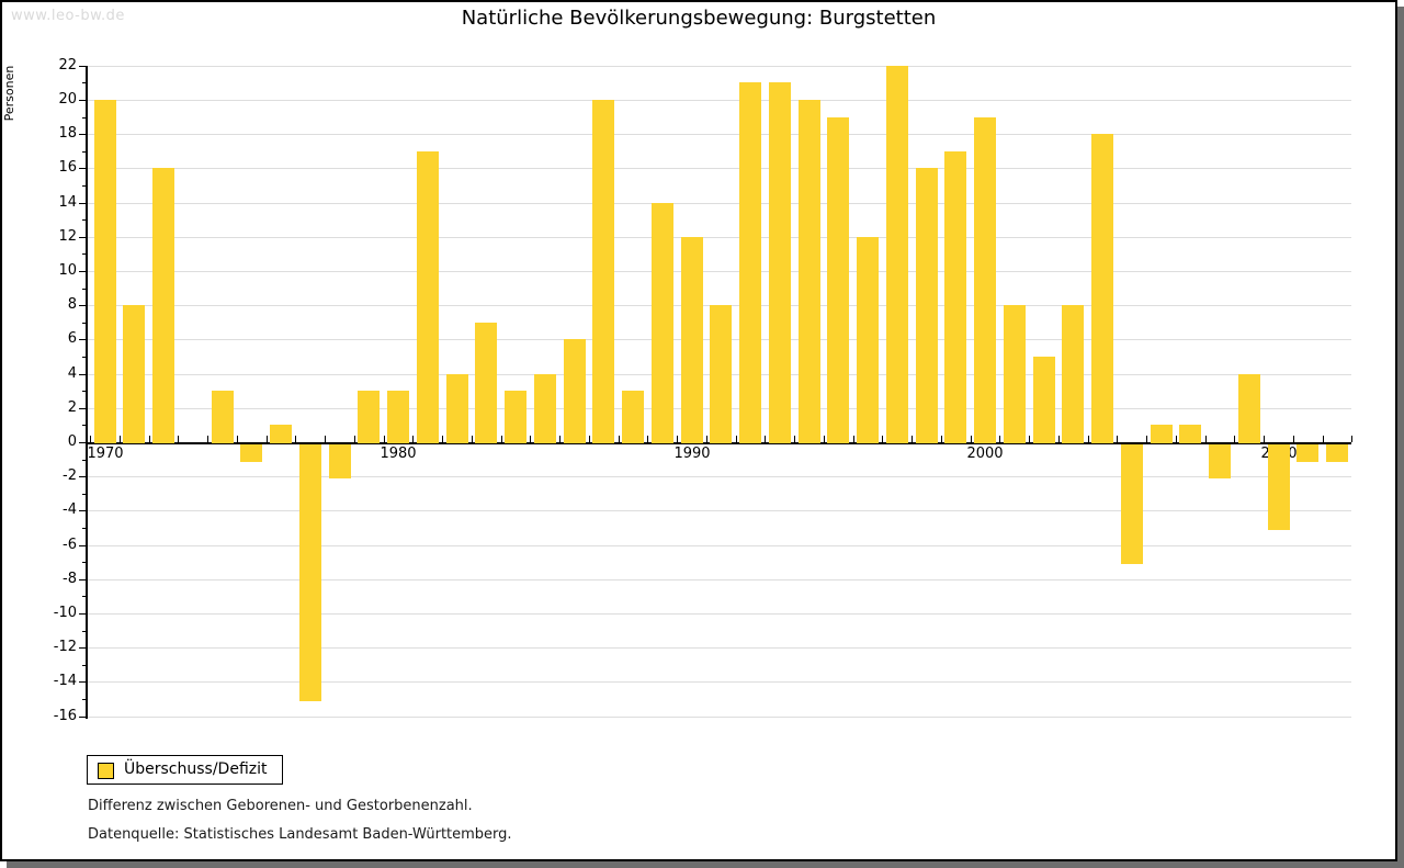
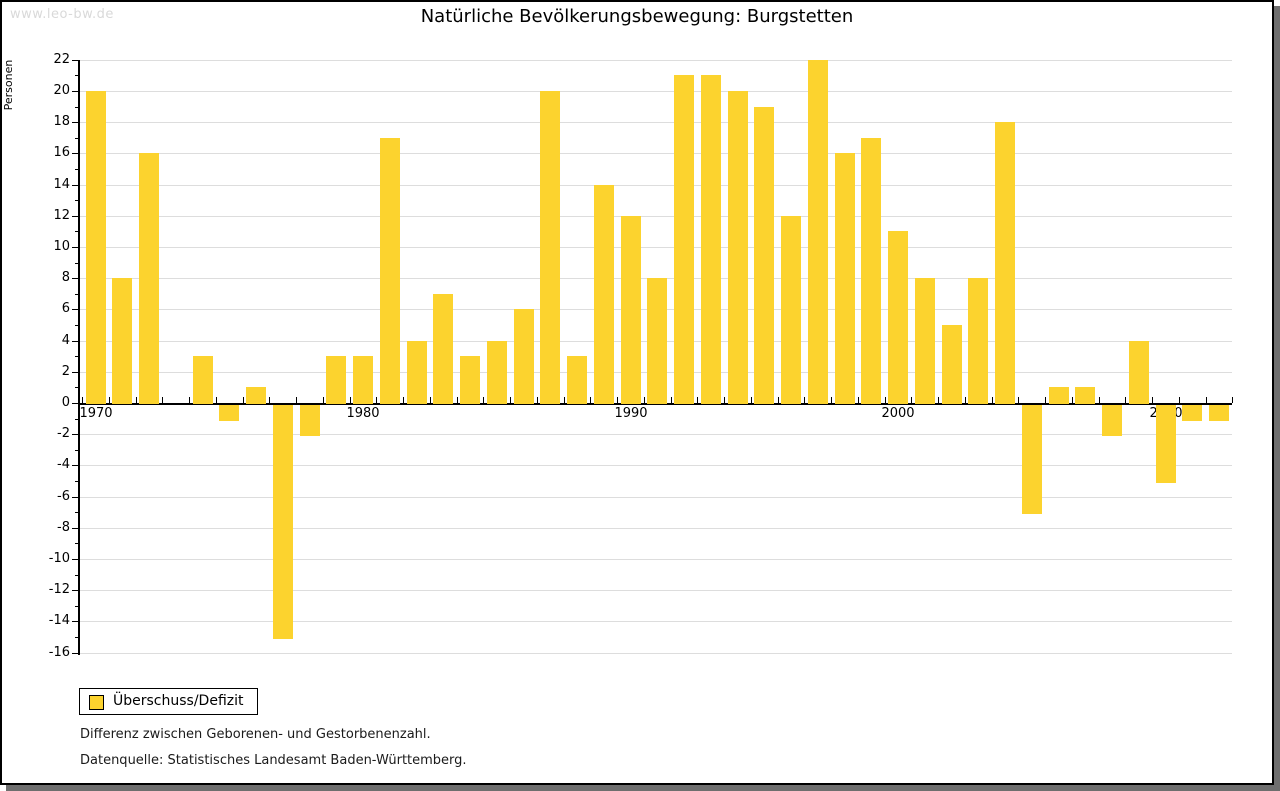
2000: 19 -> 11
